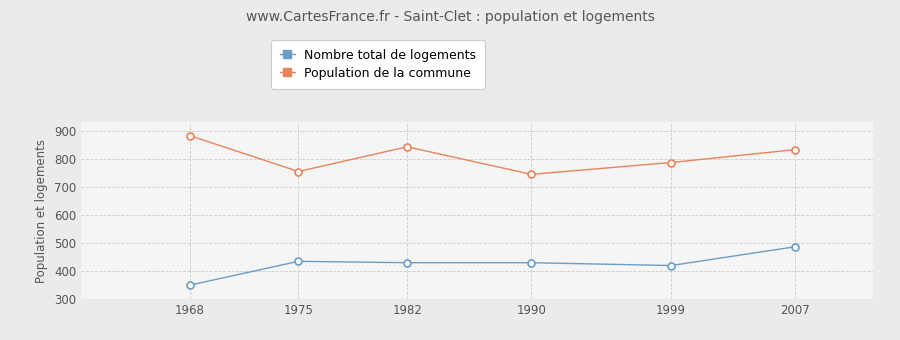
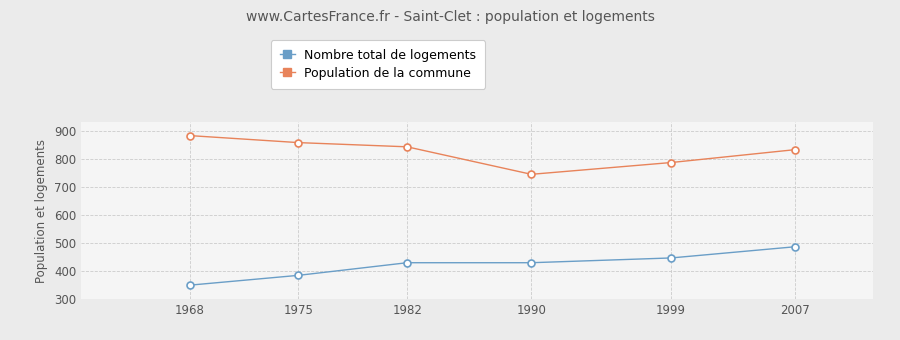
Nombre total de logements/1975: 435 -> 385
Population de la commune/1975: 755 -> 858
Nombre total de logements/1999: 420 -> 447
